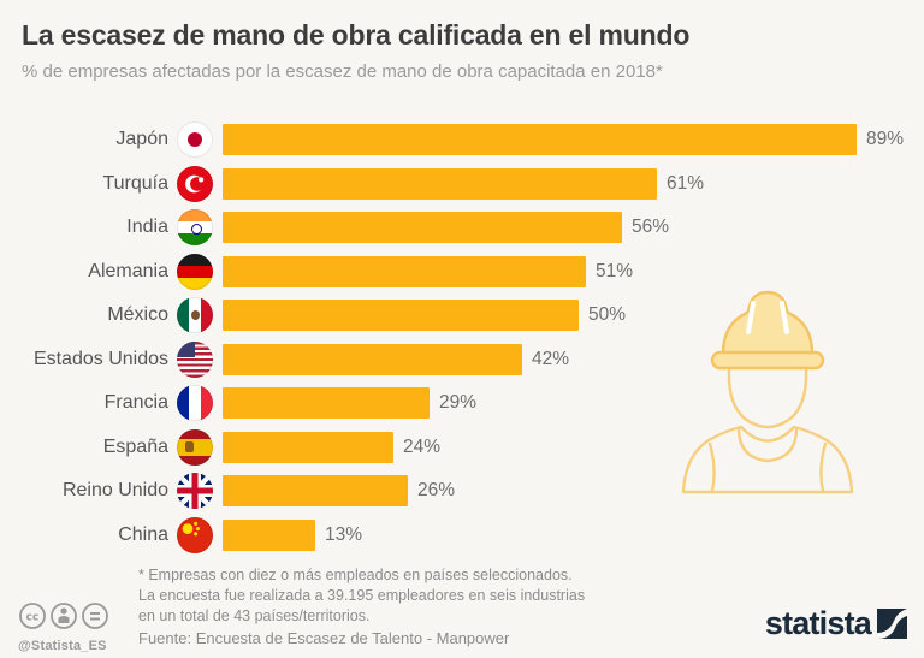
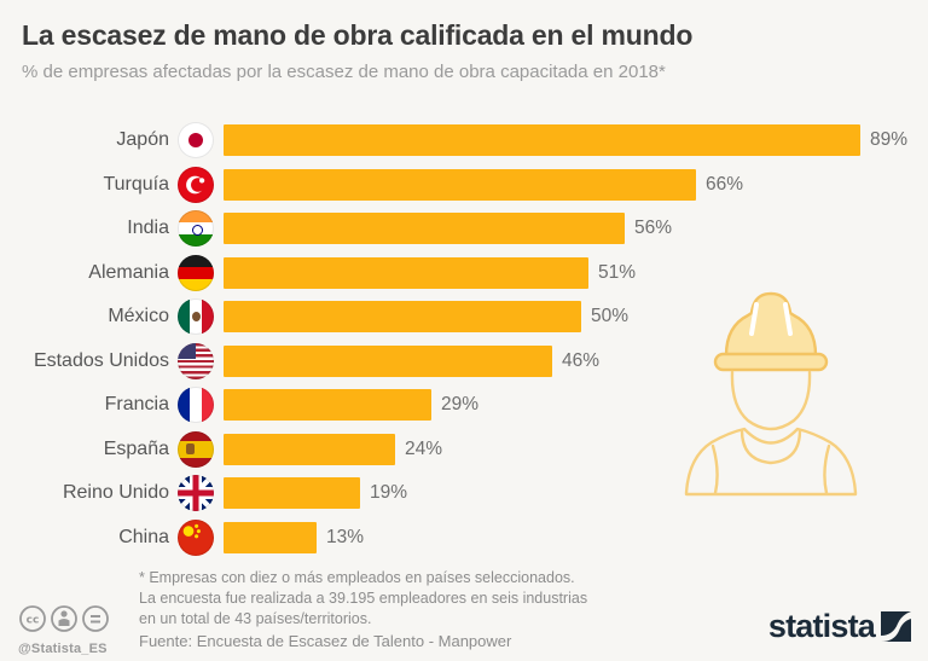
Turquía: 61% -> 66%
Estados Unidos: 42% -> 46%
Reino Unido: 26% -> 19%
